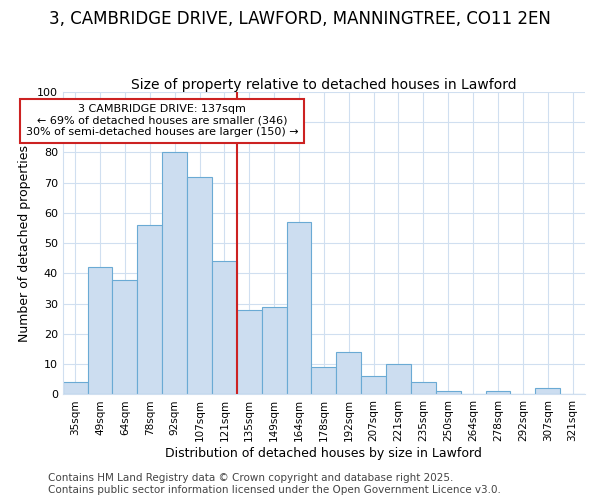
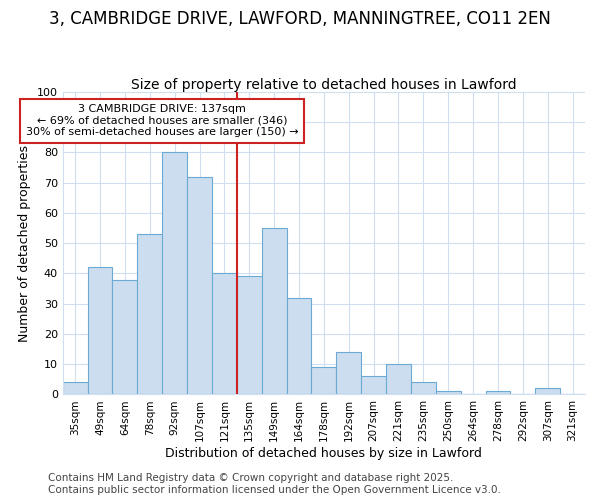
78sqm: 56 -> 53
121sqm: 44 -> 40
135sqm: 28 -> 39
149sqm: 29 -> 55
164sqm: 57 -> 32
